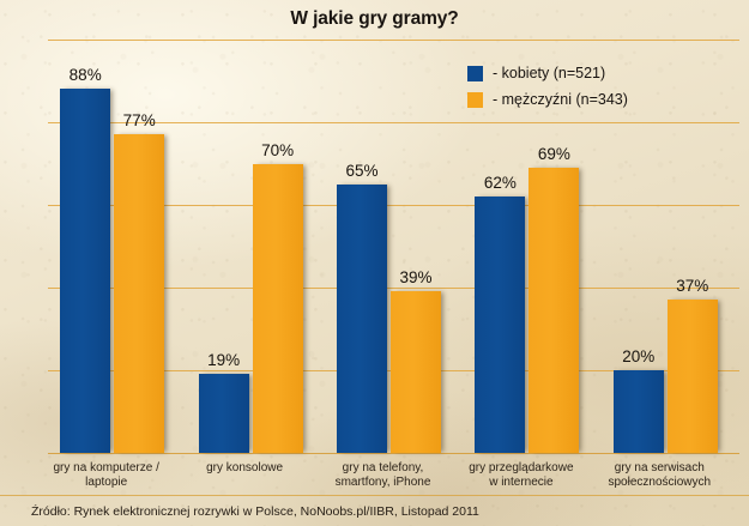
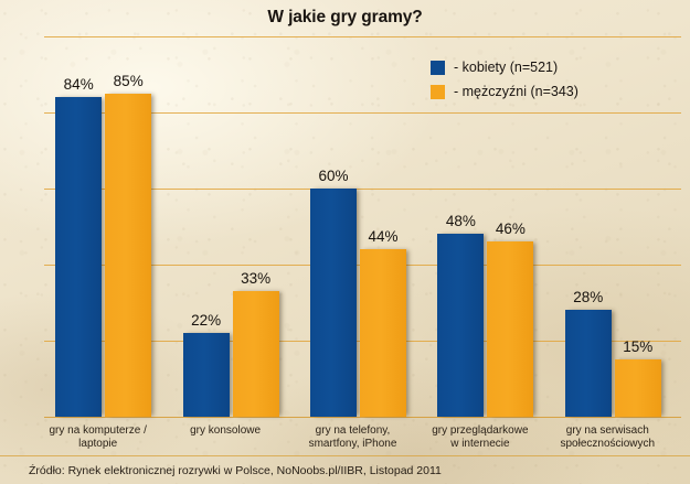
- kobiety (n=521)/gry na komputerze / laptopie: 88% -> 84%
- mężczyźni (n=343)/gry na komputerze / laptopie: 77% -> 85%
- kobiety (n=521)/gry konsolowe: 19% -> 22%
- mężczyźni (n=343)/gry konsolowe: 70% -> 33%
- kobiety (n=521)/gry na telefony, smartfony, iPhone: 65% -> 60%
- mężczyźni (n=343)/gry na telefony, smartfony, iPhone: 39% -> 44%
- kobiety (n=521)/gry przeglądarkowe w internecie: 62% -> 48%
- mężczyźni (n=343)/gry przeglądarkowe w internecie: 69% -> 46%
- kobiety (n=521)/gry na serwisach społecznościowych: 20% -> 28%
- mężczyźni (n=343)/gry na serwisach społecznościowych: 37% -> 15%
